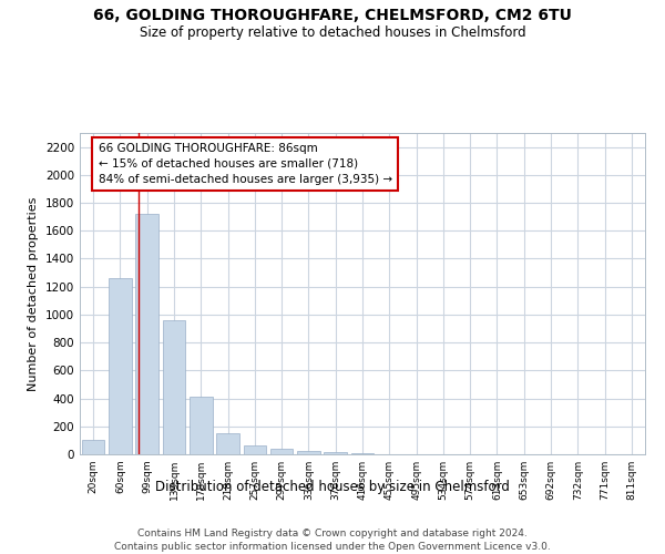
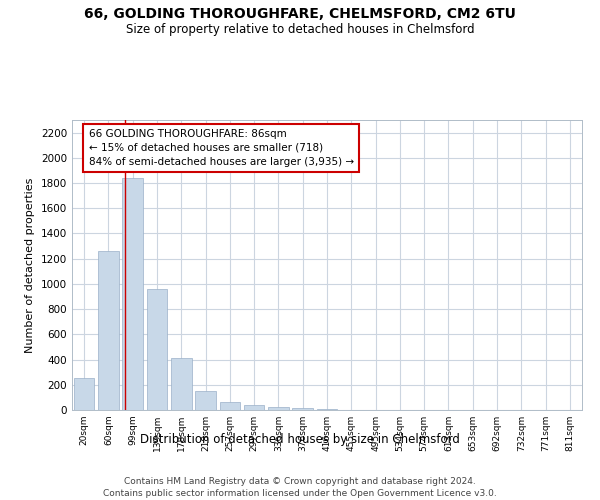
20sqm: 100 -> 250
99sqm: 1720 -> 1840
